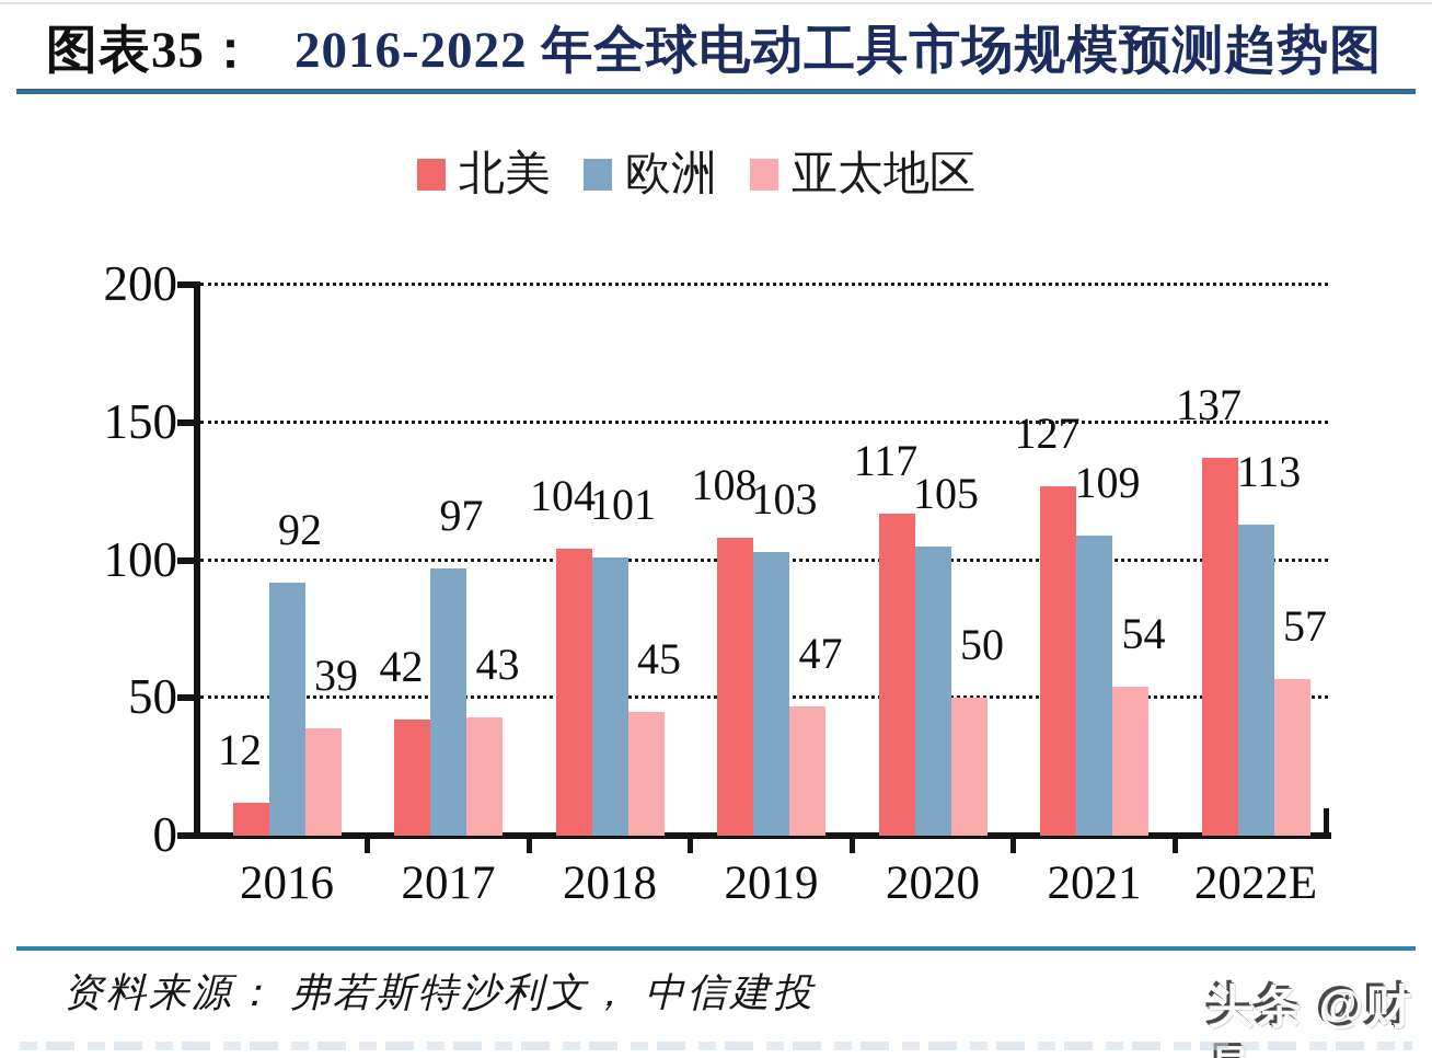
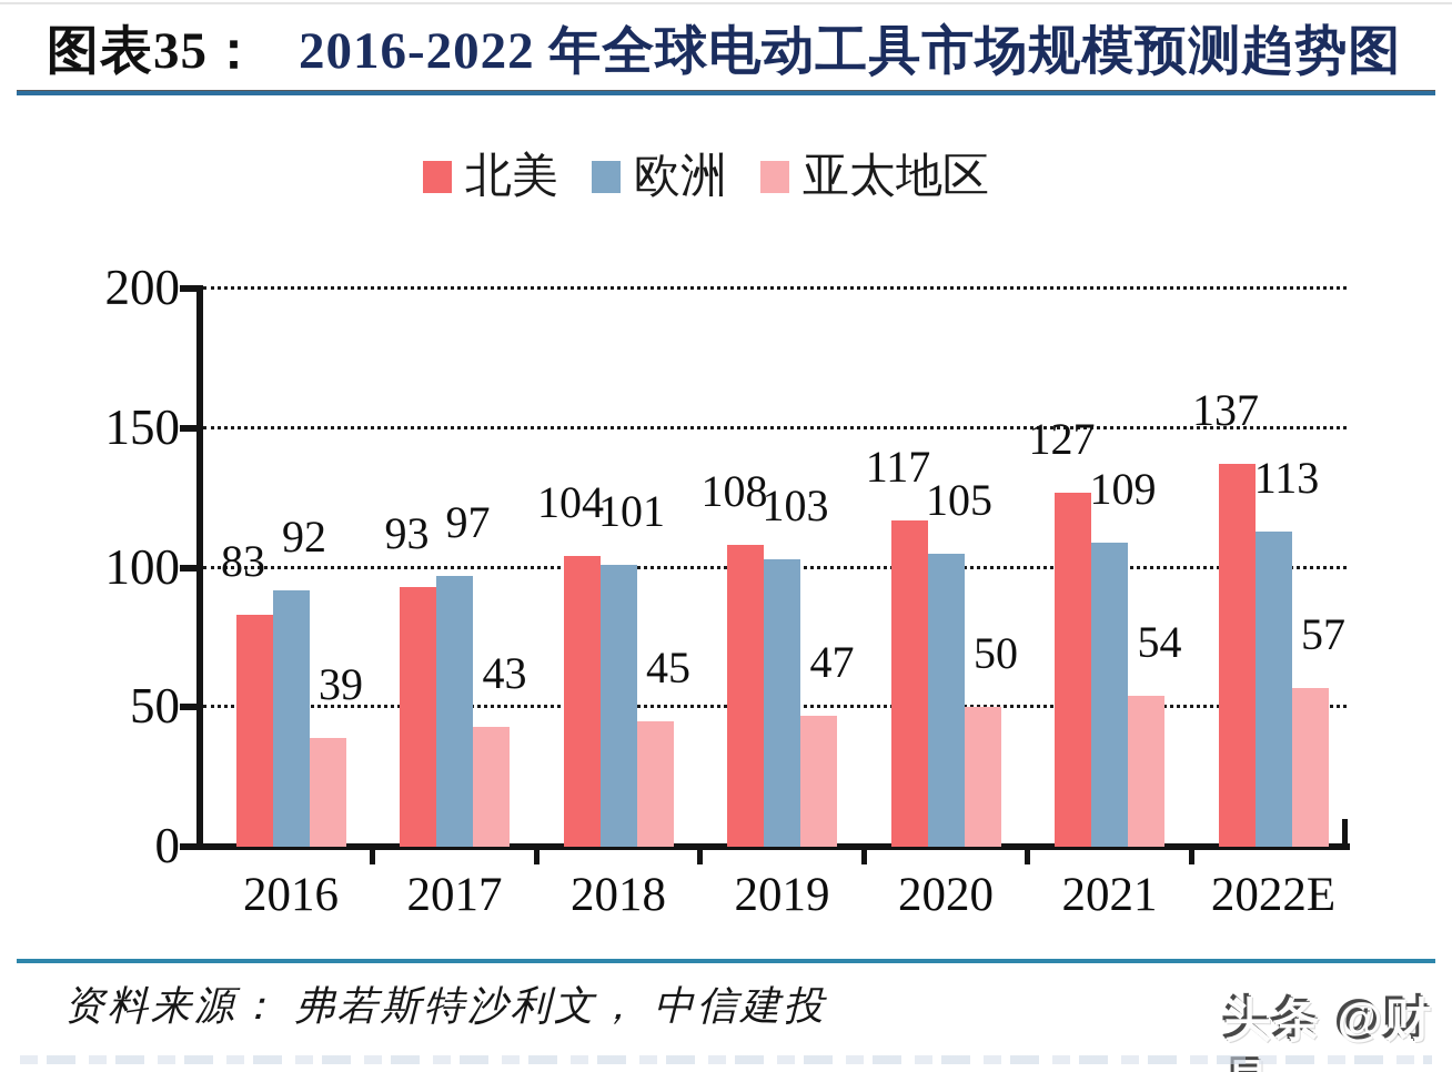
北美/2016: 12 -> 83
北美/2017: 42 -> 93
